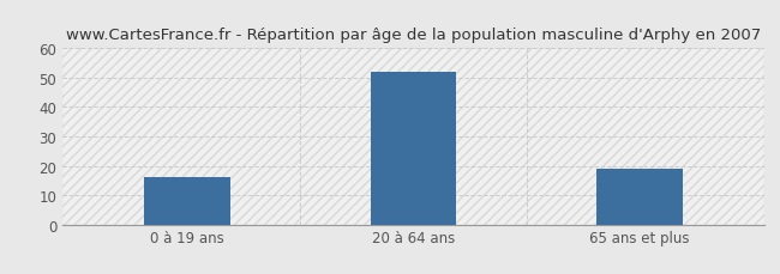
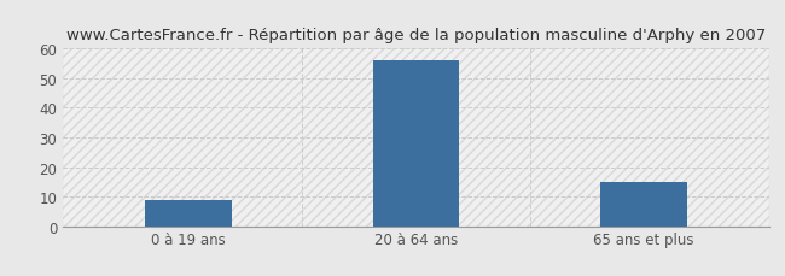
0 à 19 ans: 16 -> 9
20 à 64 ans: 52 -> 56
65 ans et plus: 19 -> 15
